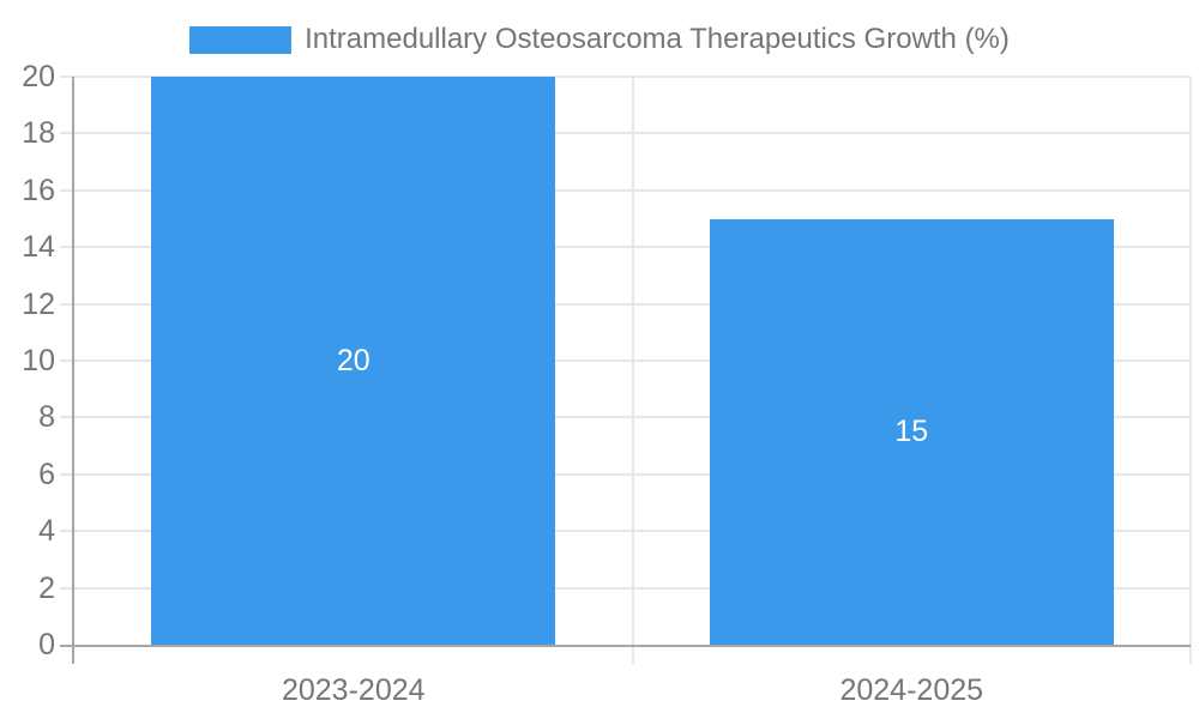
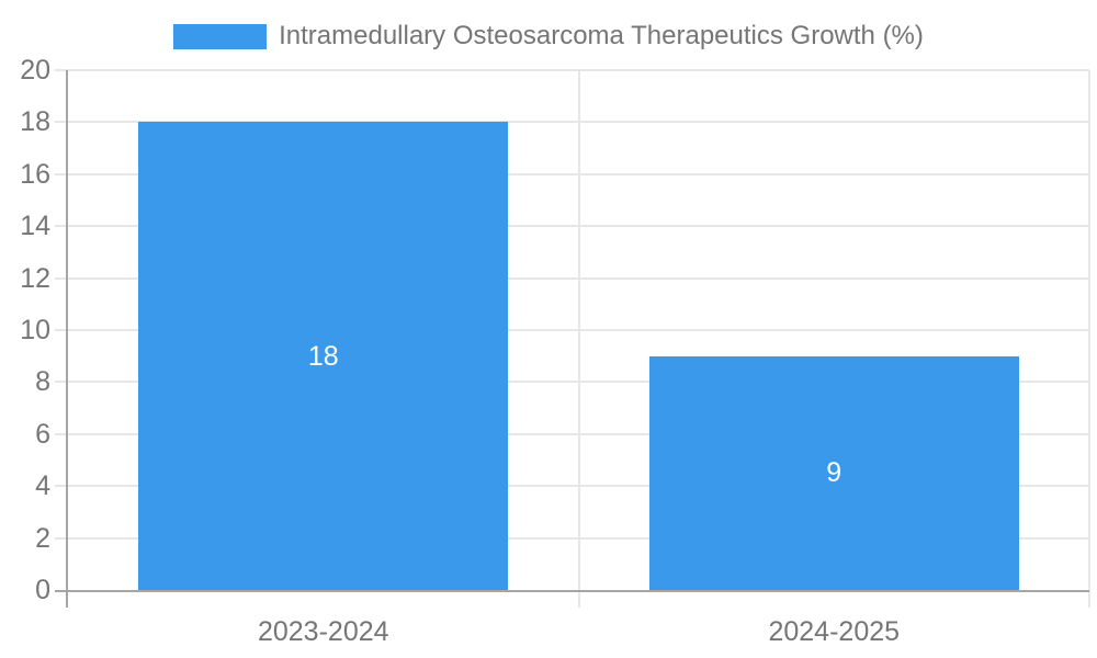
2023-2024: 20 -> 18
2024-2025: 15 -> 9
